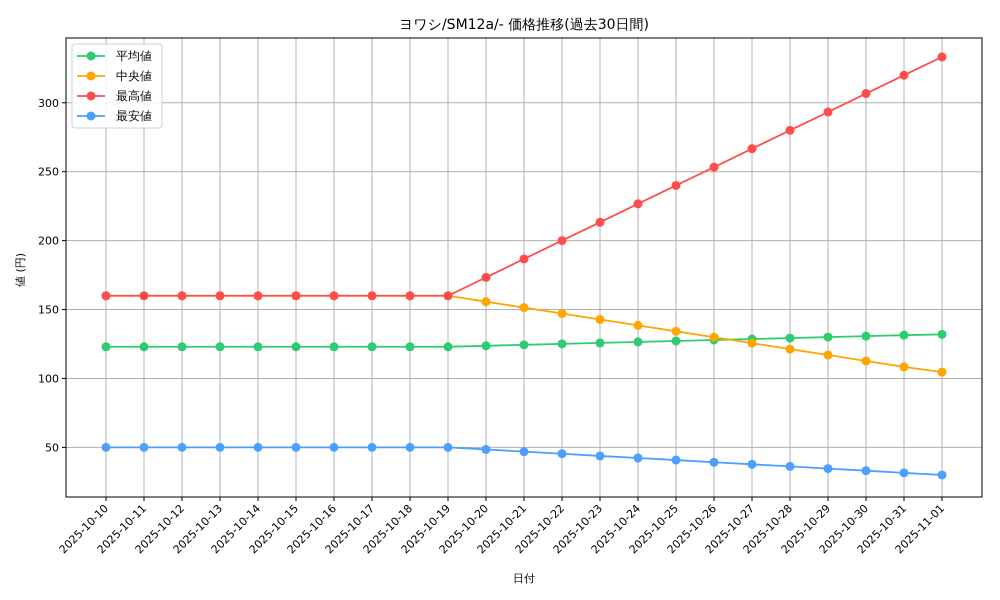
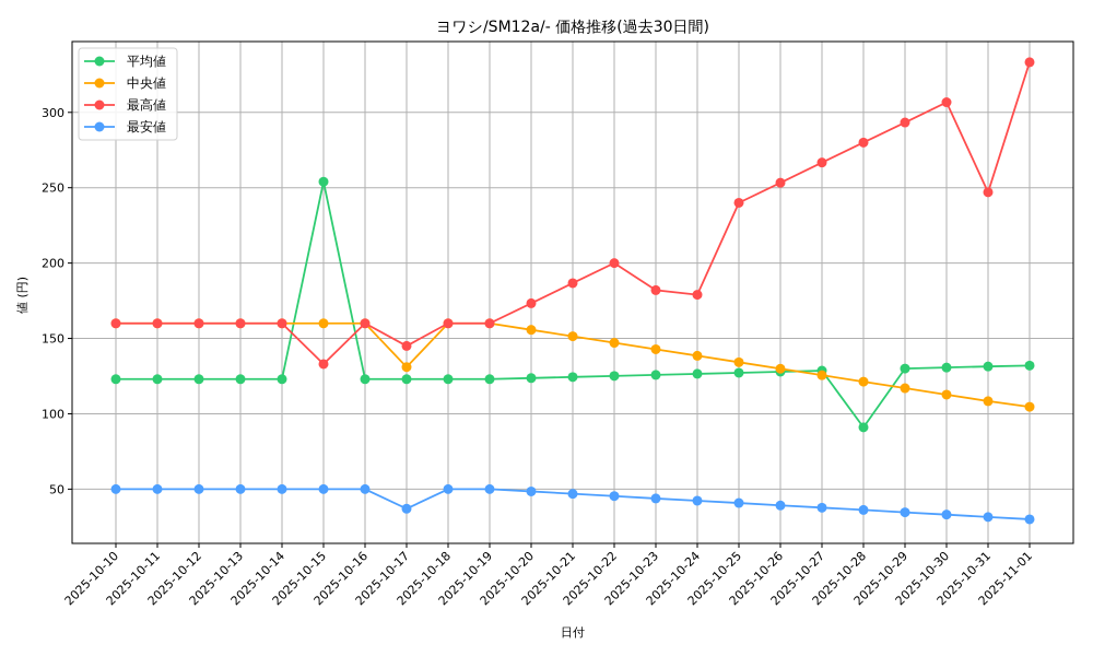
平均値/2025-10-15: 123 -> 254
最高値/2025-10-15: 160 -> 133
中央値/2025-10-17: 160 -> 131
最高値/2025-10-17: 160 -> 145
最安値/2025-10-17: 50 -> 37
最高値/2025-10-23: 213 -> 182
最高値/2025-10-24: 227 -> 179
平均値/2025-10-28: 129 -> 91
最高値/2025-10-31: 320 -> 247
